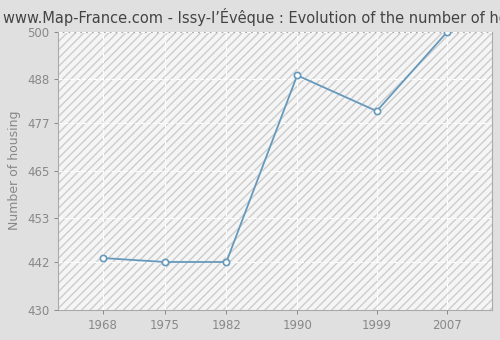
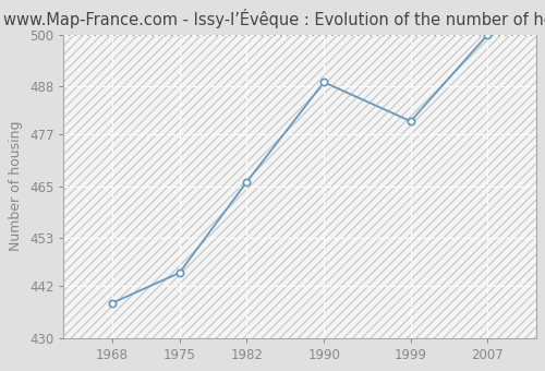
1968: 443 -> 438
1975: 442 -> 445
1982: 442 -> 466
